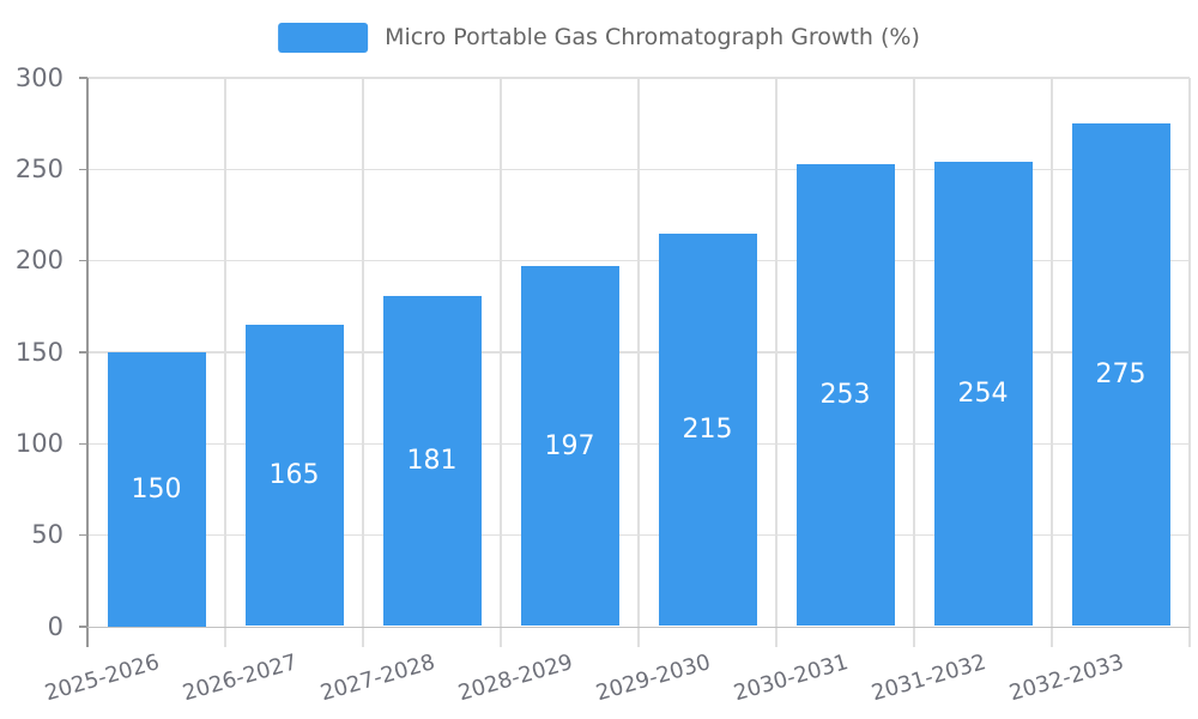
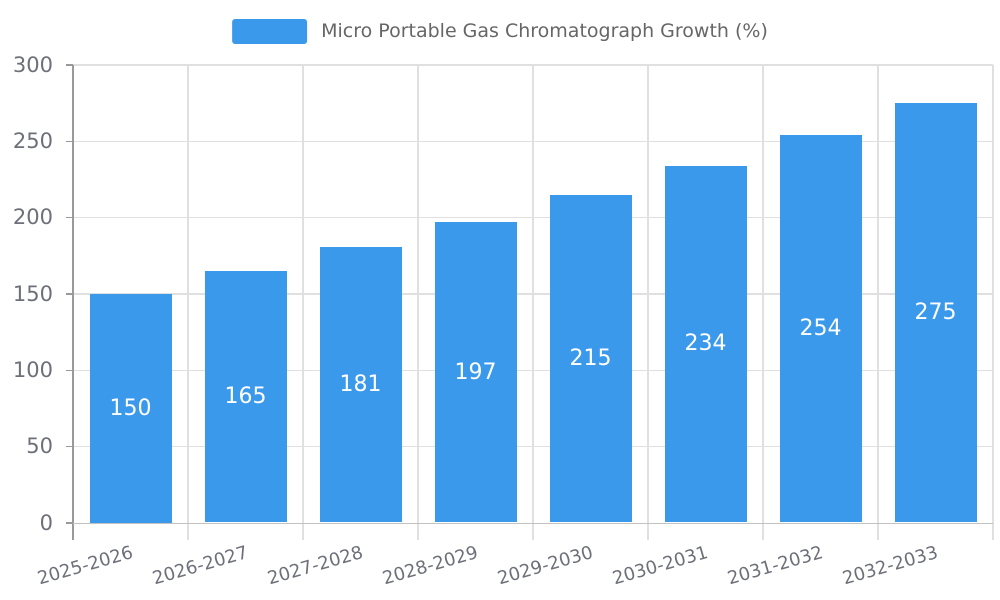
2030-2031: 253 -> 234
